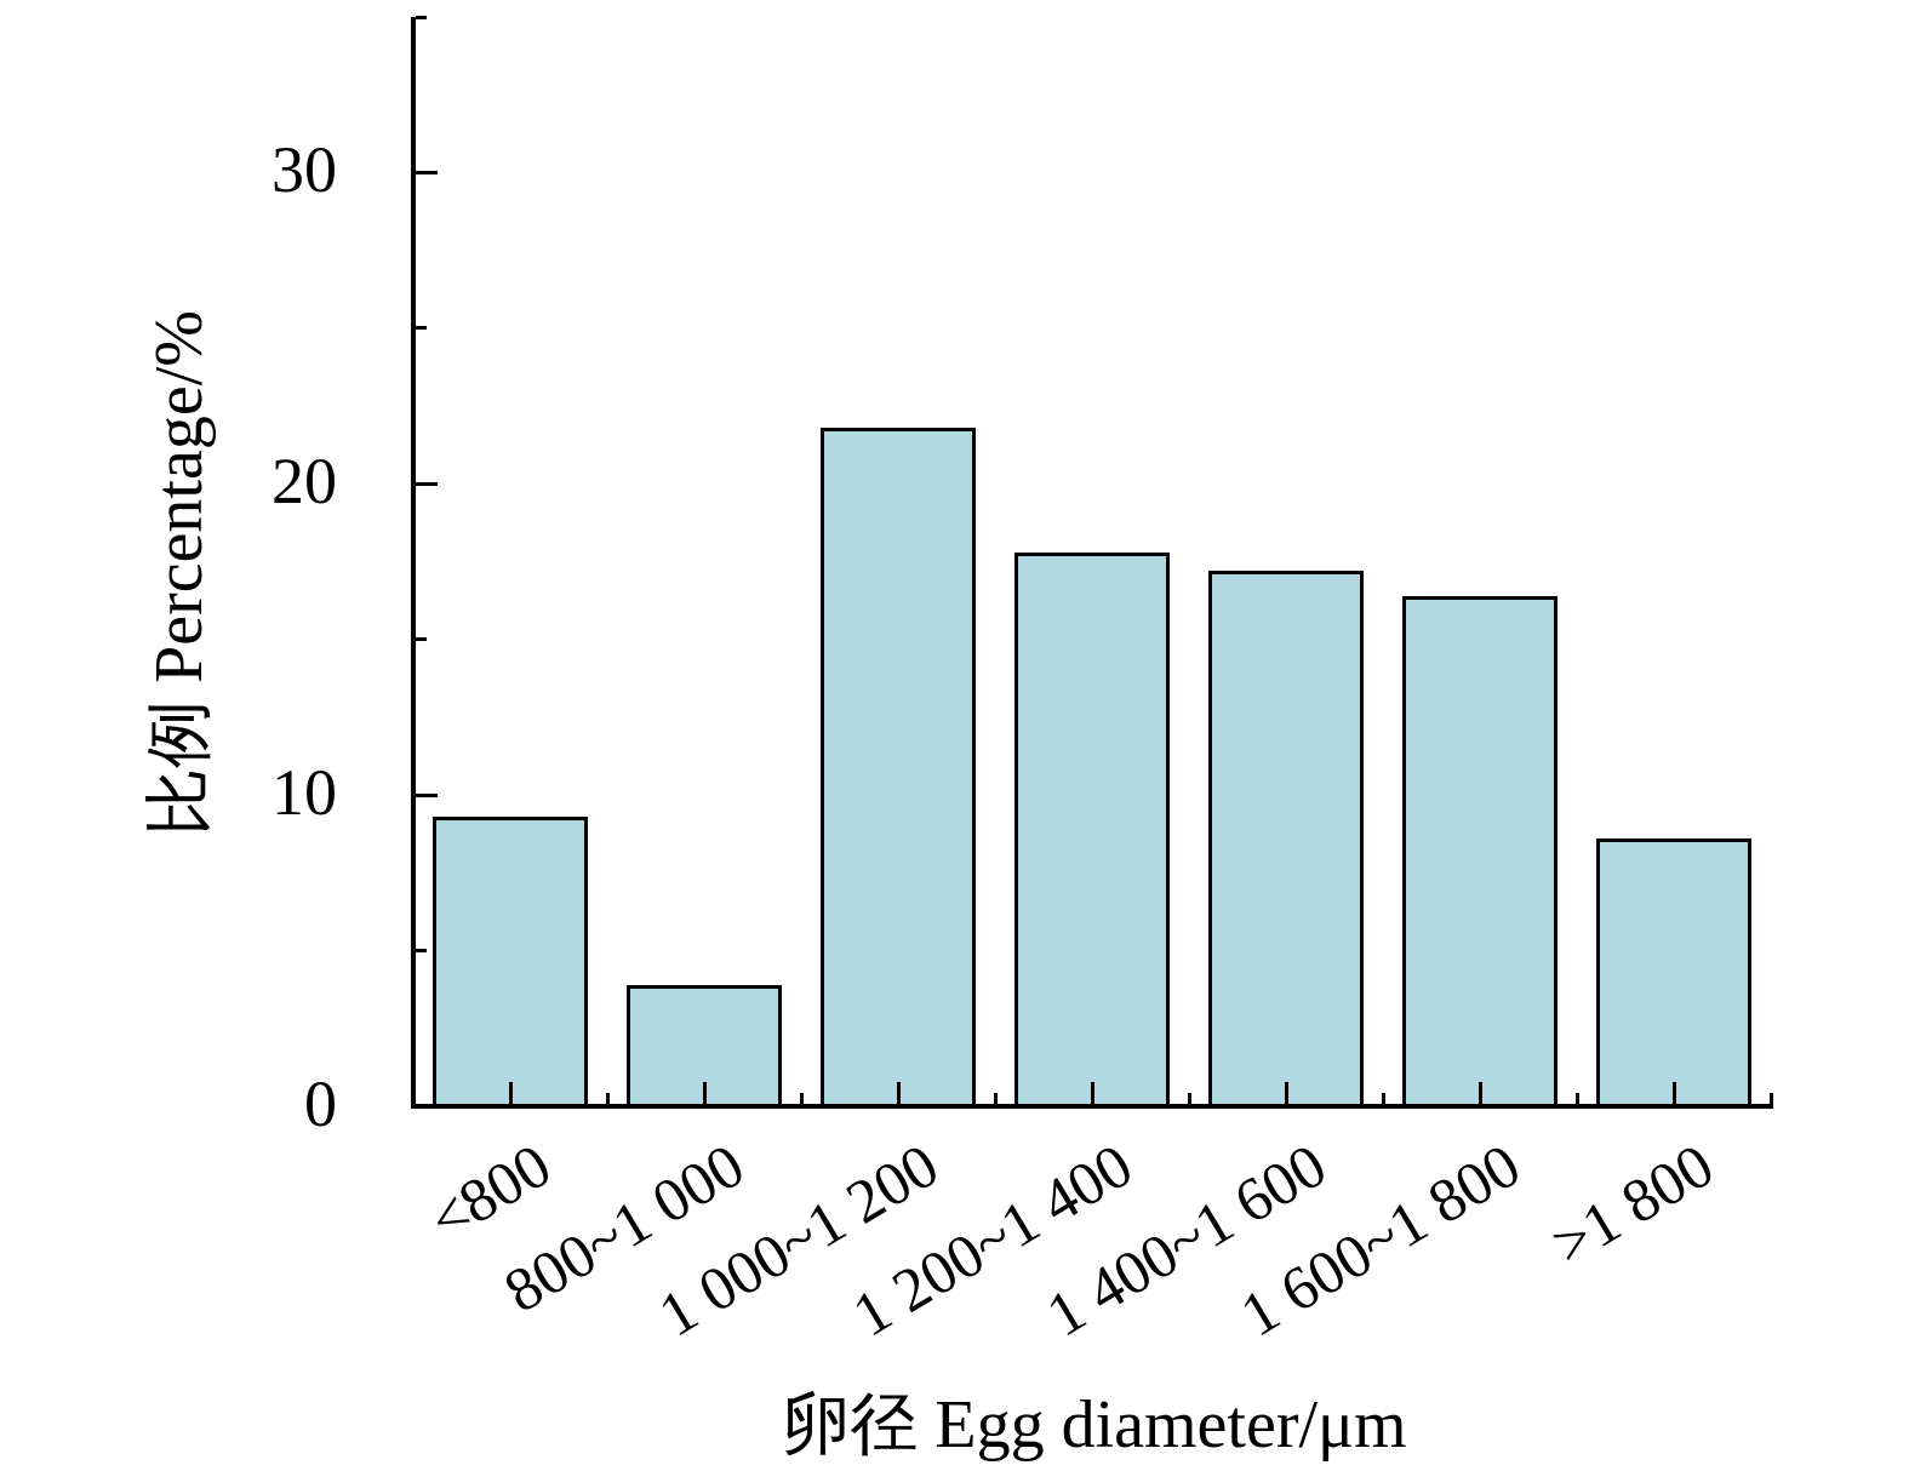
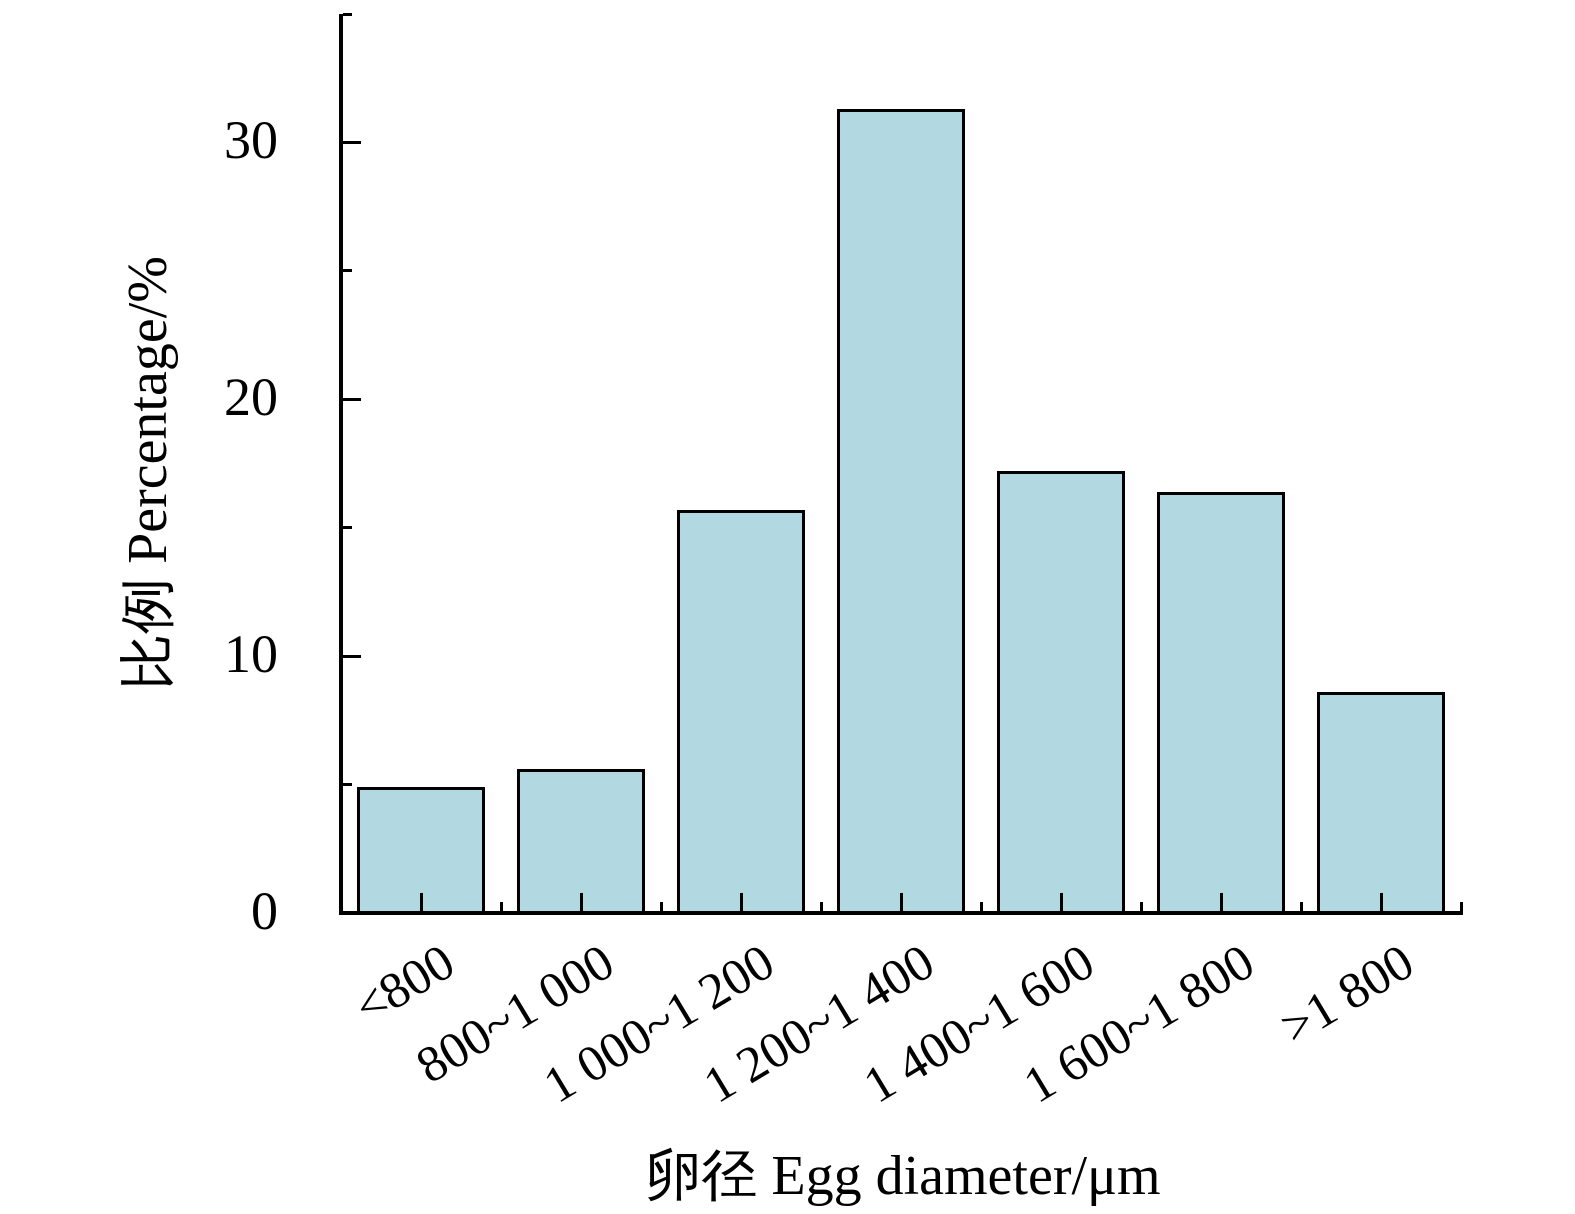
<800: 9.3 -> 4.9
800~1 000: 3.9 -> 5.6
1 000~1 200: 21.8 -> 15.7
1 200~1 400: 17.8 -> 31.3
